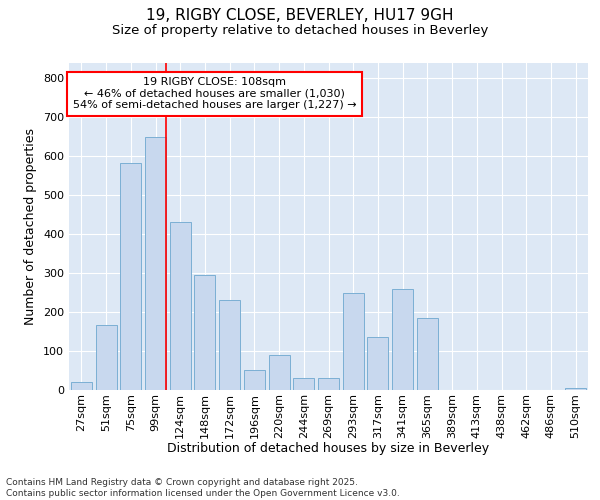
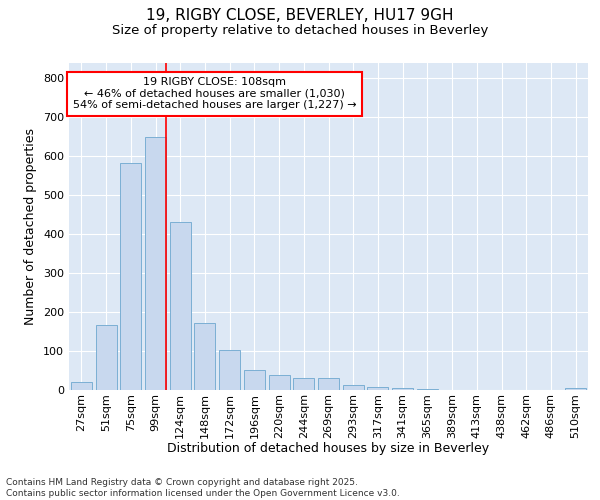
148sqm: 295 -> 172
172sqm: 230 -> 103
220sqm: 90 -> 38
293sqm: 250 -> 13
317sqm: 135 -> 8
341sqm: 260 -> 4
365sqm: 185 -> 3
